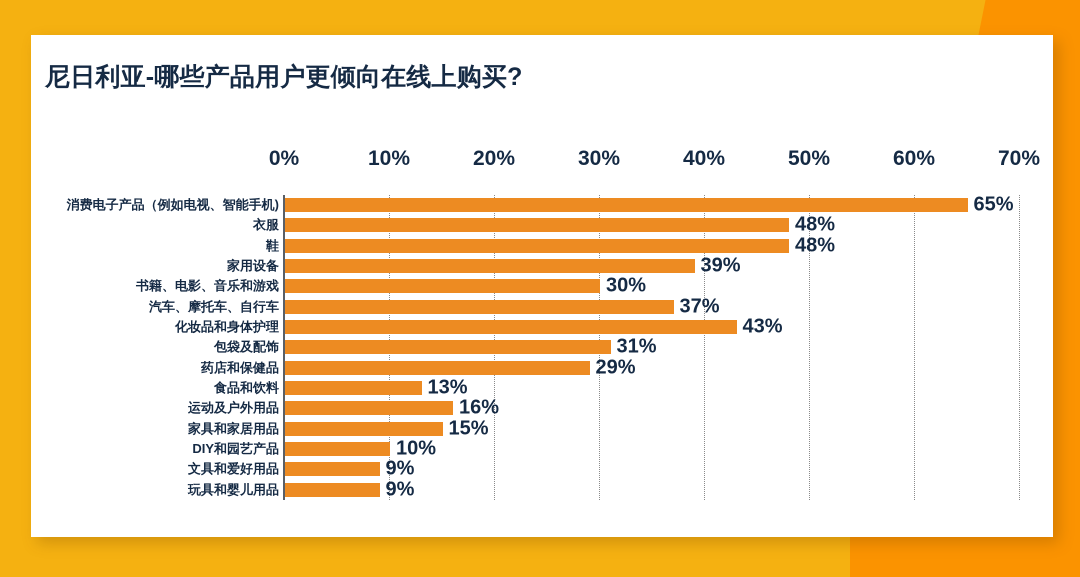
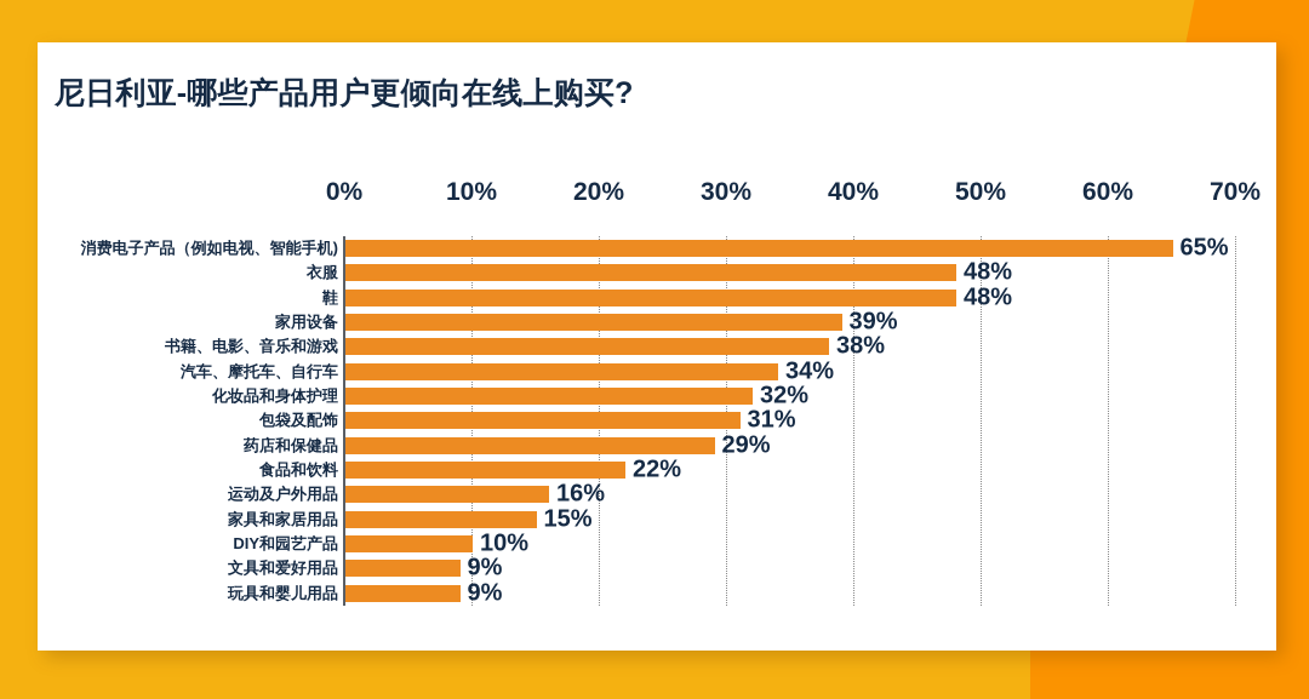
书籍、电影、音乐和游戏: 30% -> 38%
汽车、摩托车、自行车: 37% -> 34%
化妆品和身体护理: 43% -> 32%
食品和饮料: 13% -> 22%
